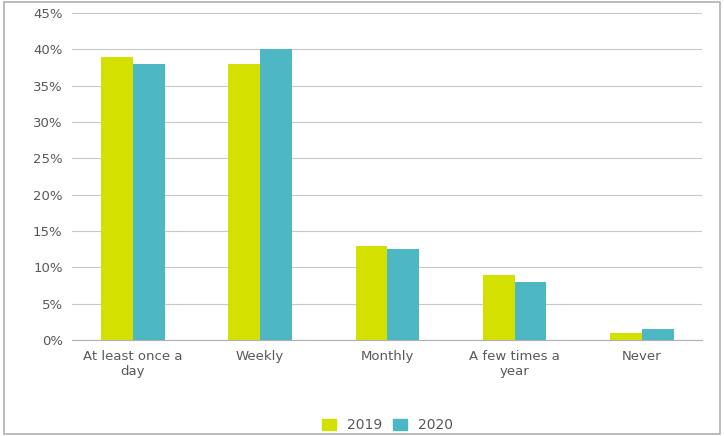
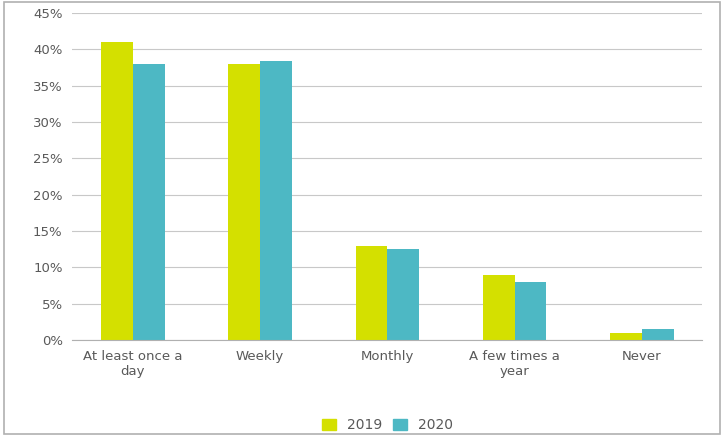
2019/At least once a day: 39% -> 41%
2020/Weekly: 40.0% -> 38.4%
